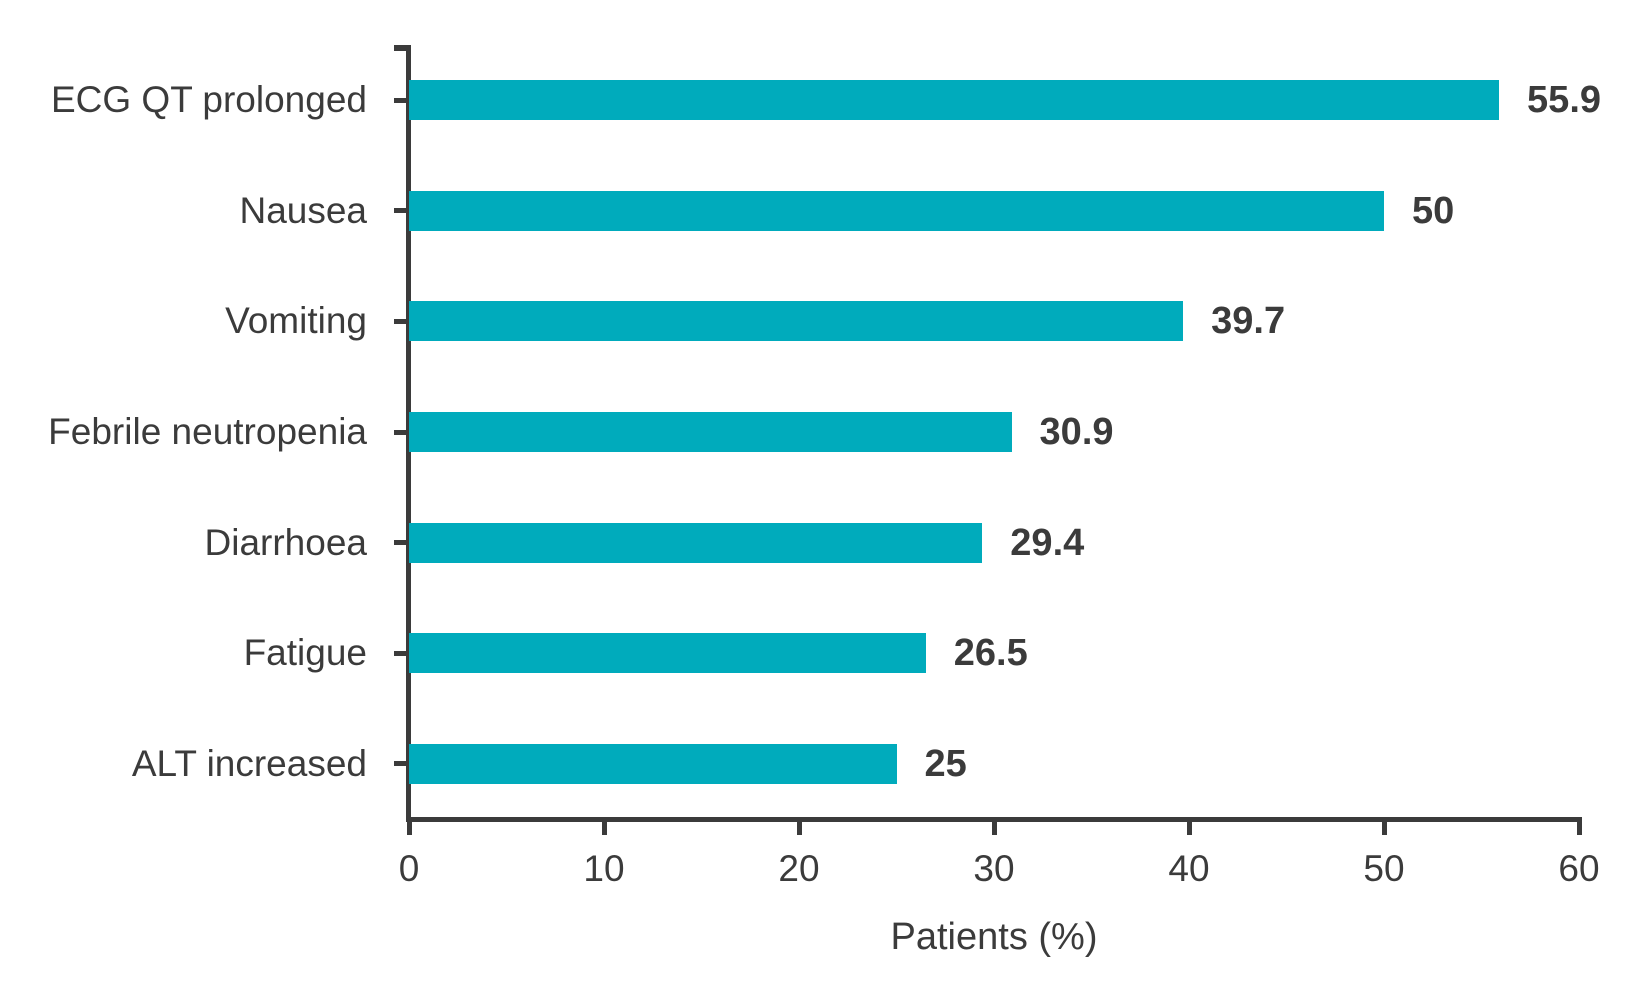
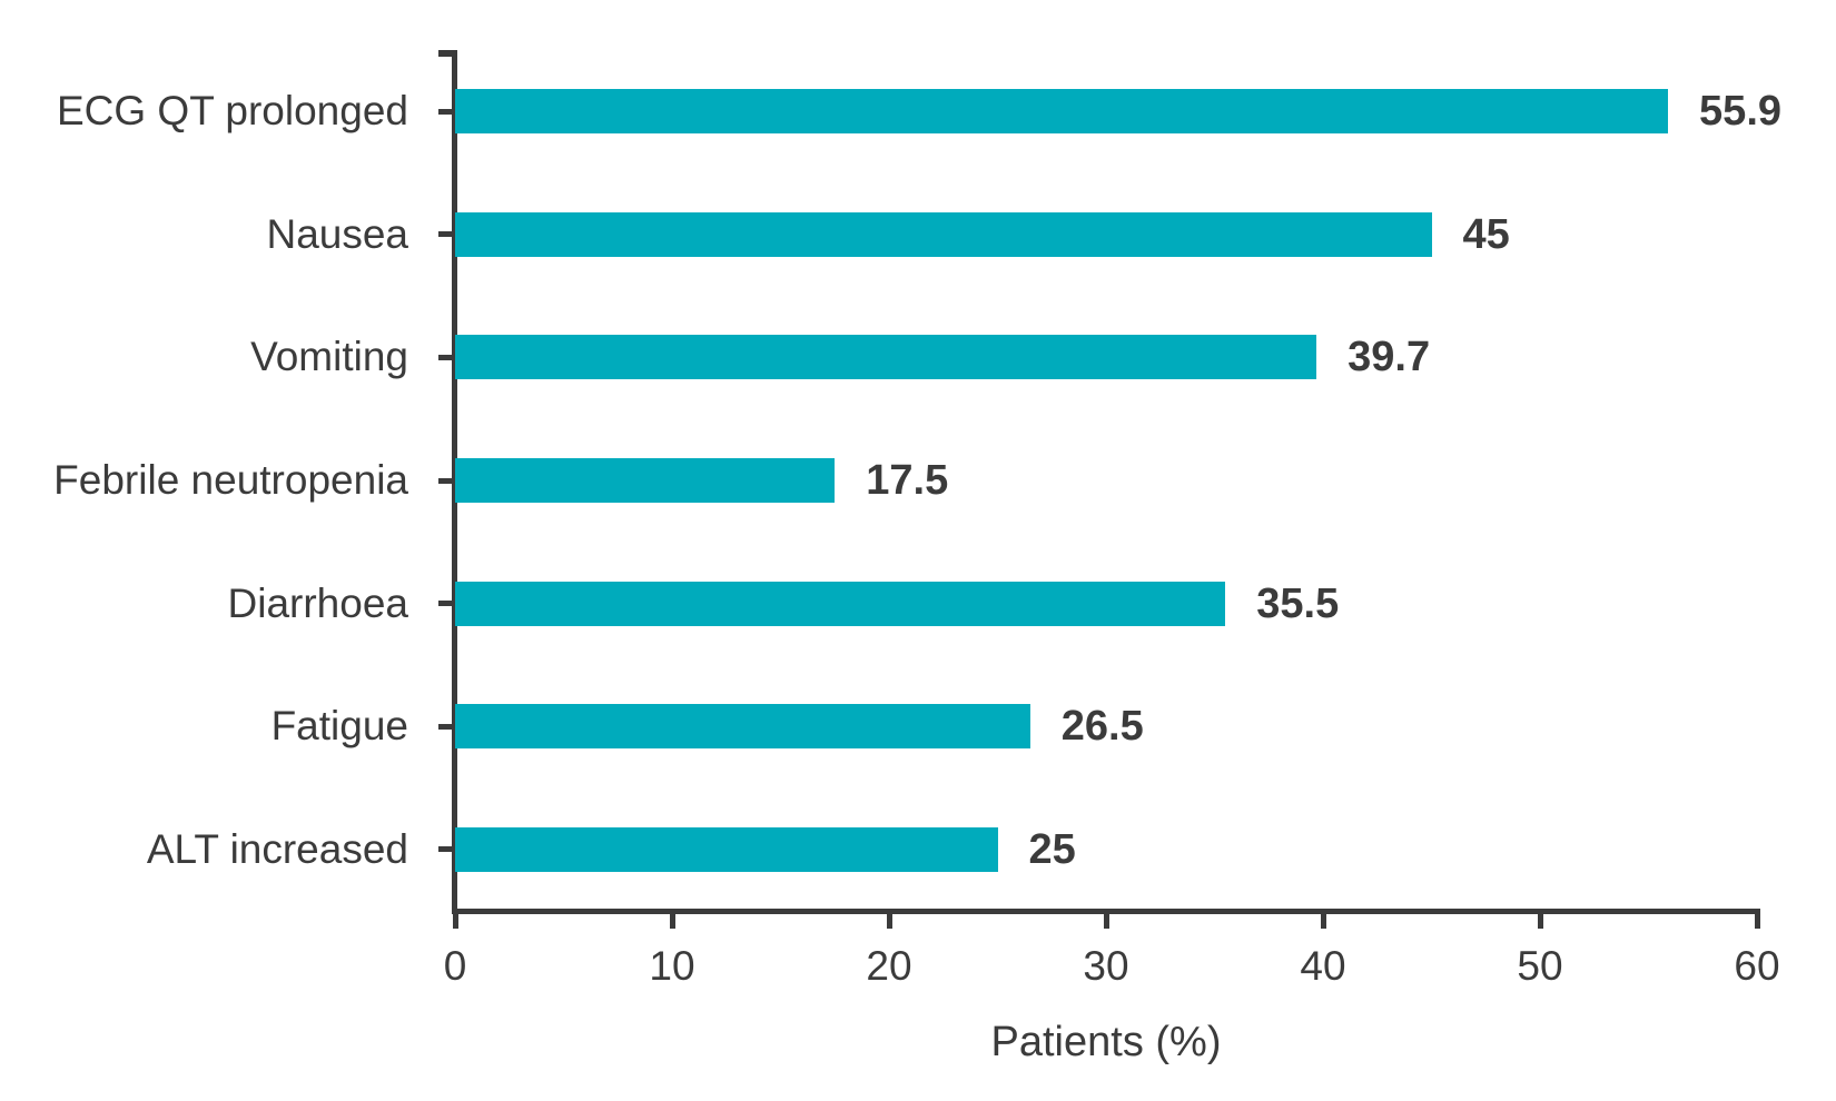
Nausea: 50 -> 45
Febrile neutropenia: 30.9 -> 17.5
Diarrhoea: 29.4 -> 35.5
